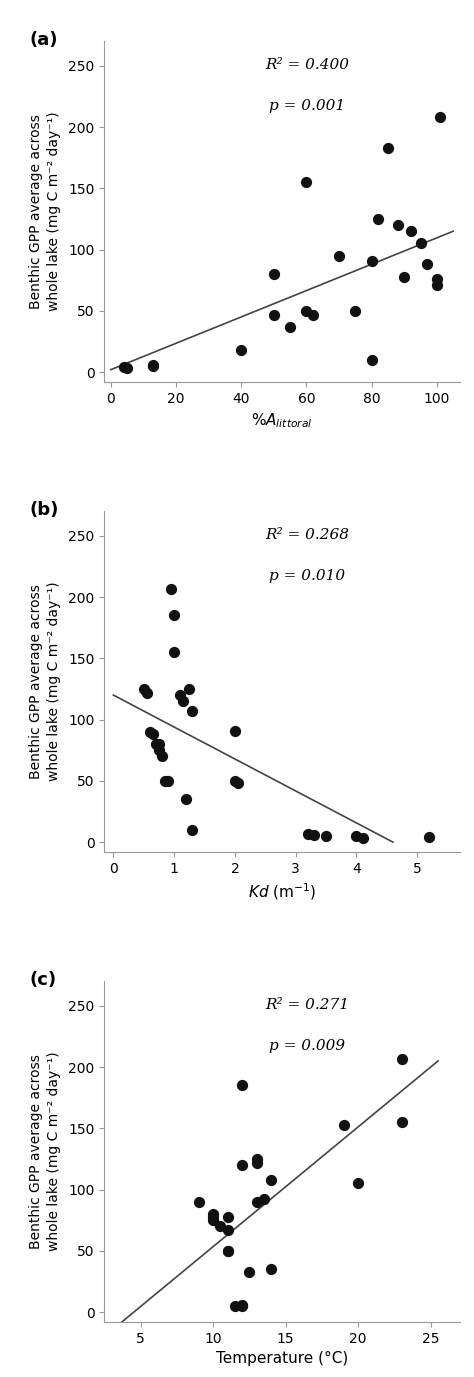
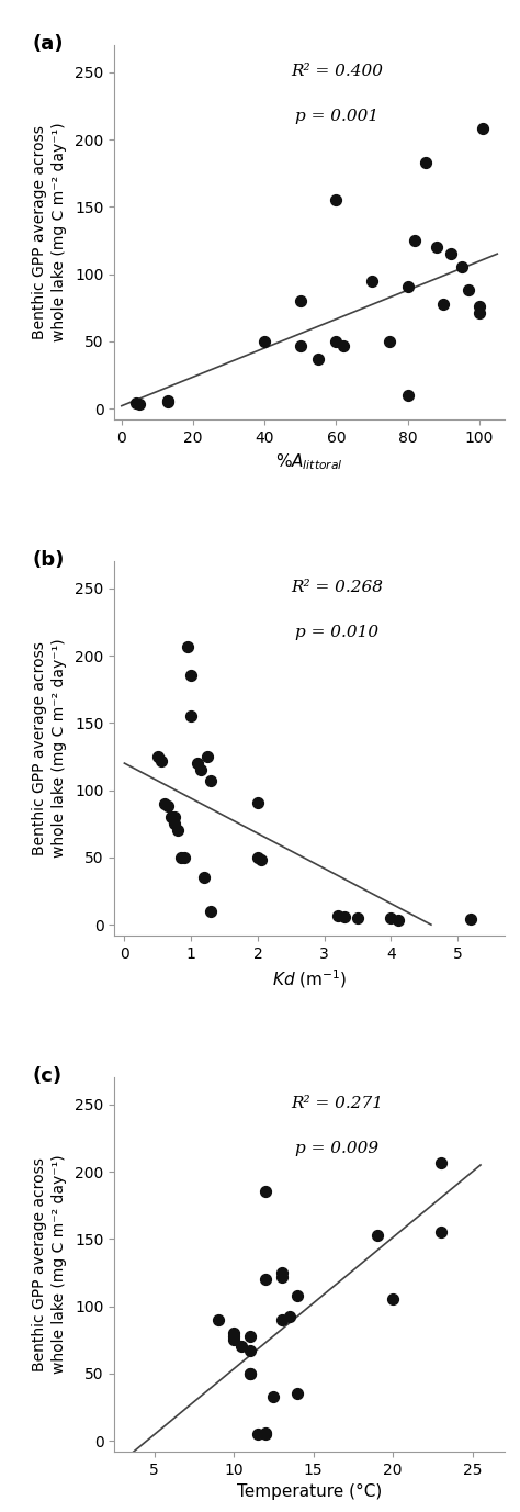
40: 18 -> 50
